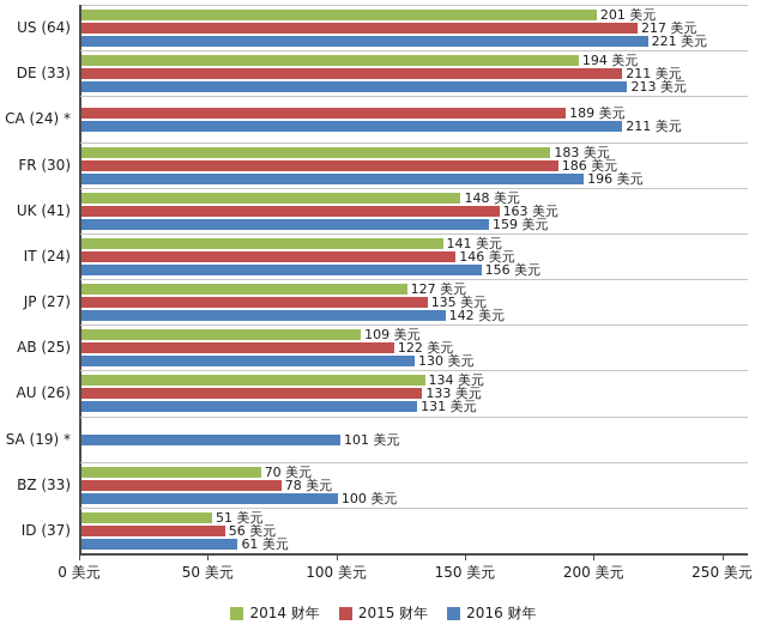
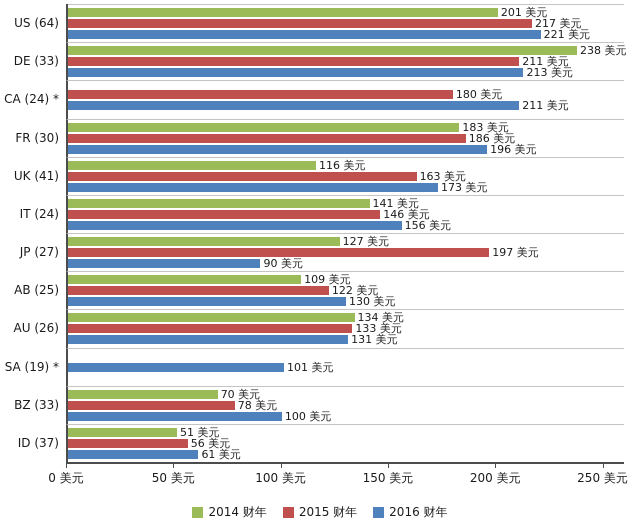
2014 财年/DE (33): 194 -> 238
2015 财年/CA (24) *: 189 -> 180
2014 财年/UK (41): 148 -> 116
2016 财年/UK (41): 159 -> 173
2015 财年/JP (27): 135 -> 197
2016 财年/JP (27): 142 -> 90
